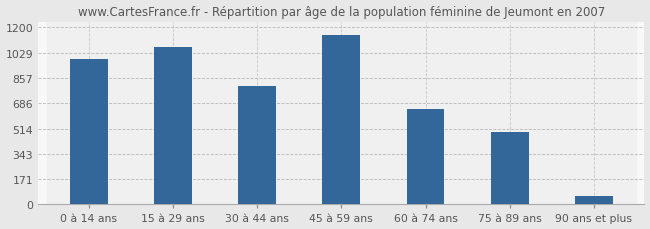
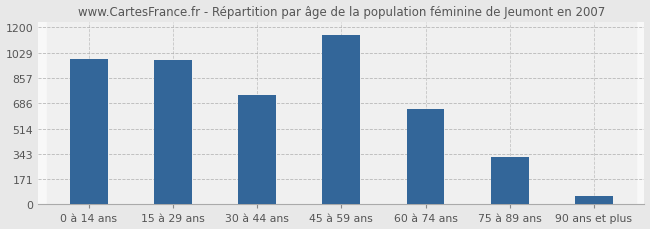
15 à 29 ans: 1070 -> 980
30 à 44 ans: 800 -> 740
75 à 89 ans: 490 -> 320
